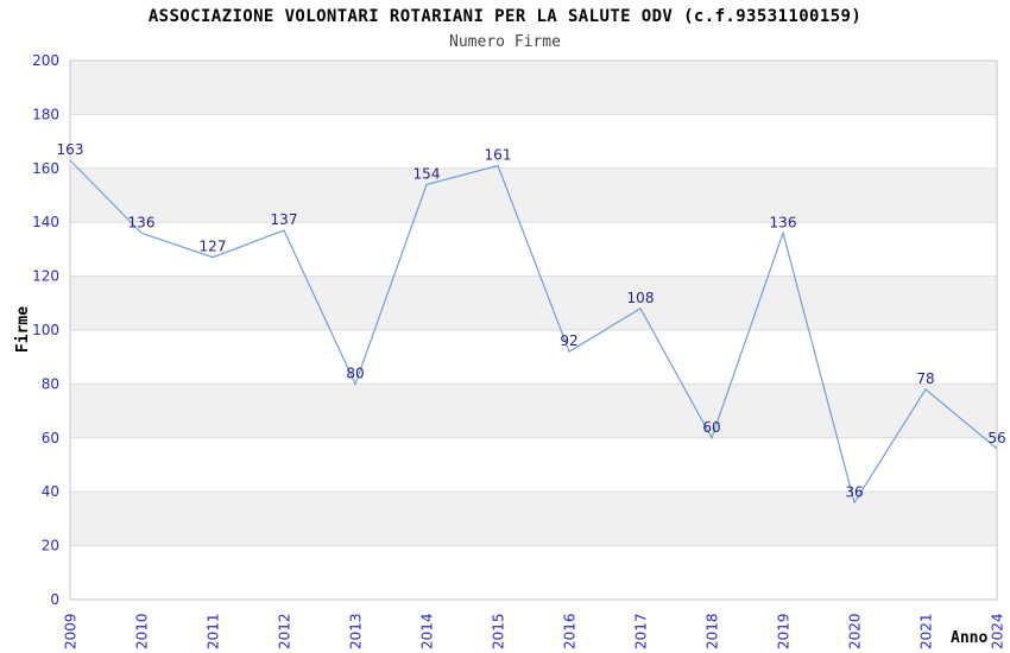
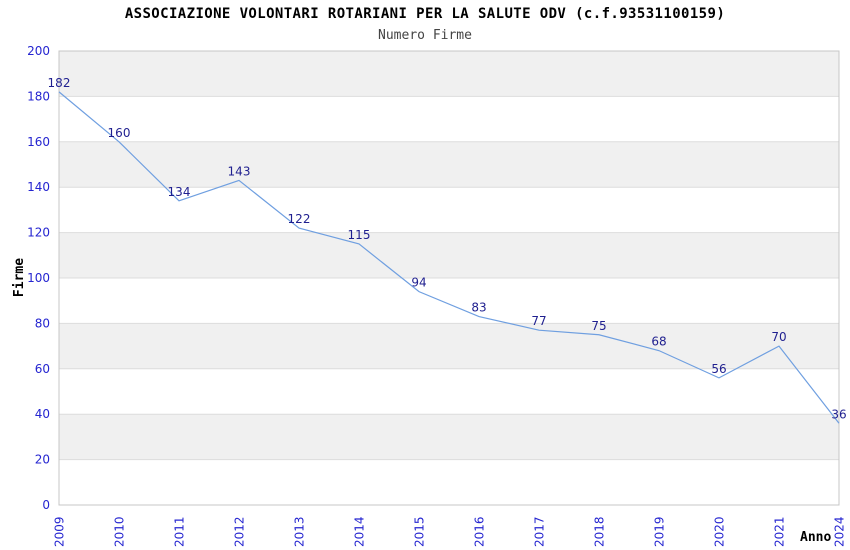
2009: 163 -> 182
2010: 136 -> 160
2011: 127 -> 134
2012: 137 -> 143
2013: 80 -> 122
2014: 154 -> 115
2015: 161 -> 94
2016: 92 -> 83
2017: 108 -> 77
2018: 60 -> 75
2019: 136 -> 68
2020: 36 -> 56
2021: 78 -> 70
2024: 56 -> 36
